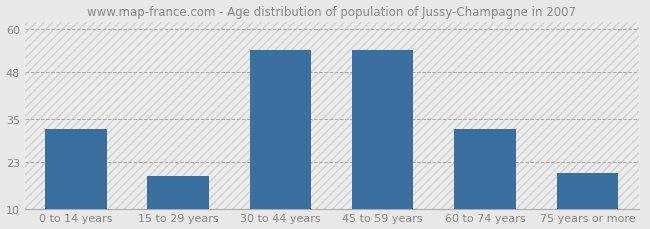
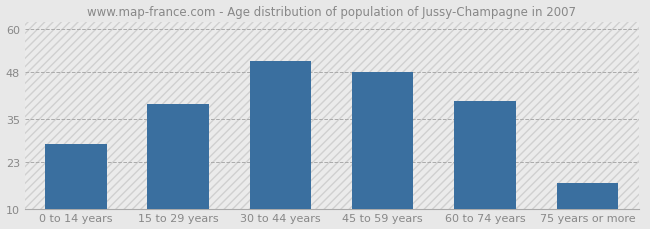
0 to 14 years: 32 -> 28
15 to 29 years: 19 -> 39
30 to 44 years: 54 -> 51
45 to 59 years: 54 -> 48
60 to 74 years: 32 -> 40
75 years or more: 20 -> 17
